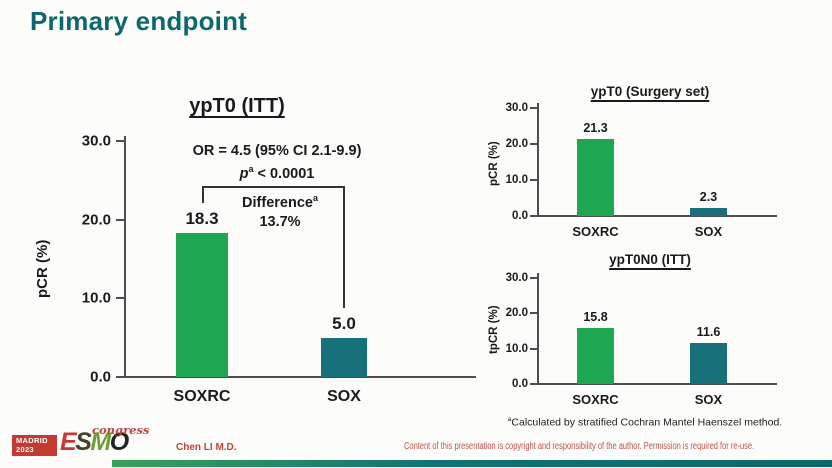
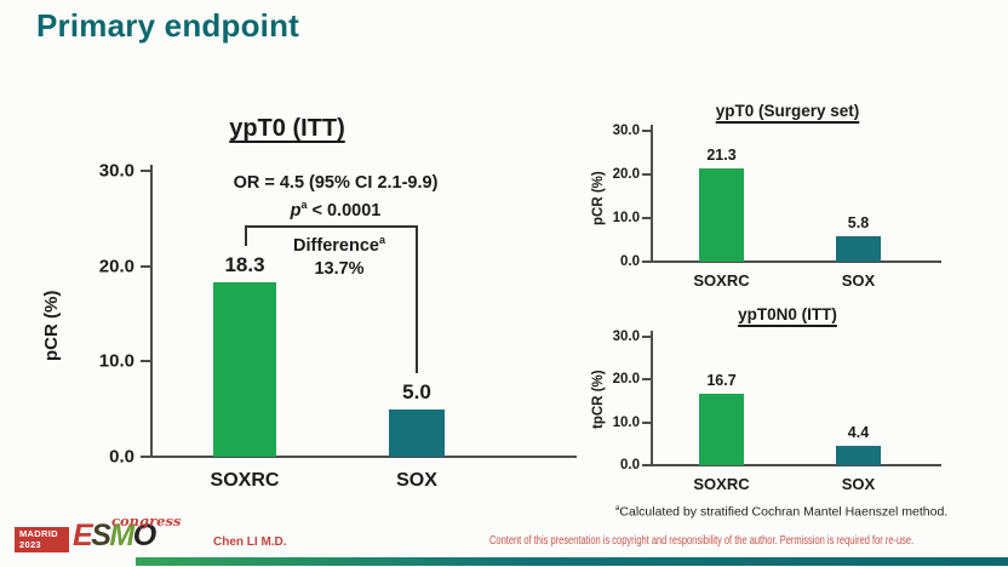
ypT0 (Surgery set)/SOX: 2.3 -> 5.8
ypT0N0 (ITT)/SOXRC: 15.8 -> 16.7
ypT0N0 (ITT)/SOX: 11.6 -> 4.4
